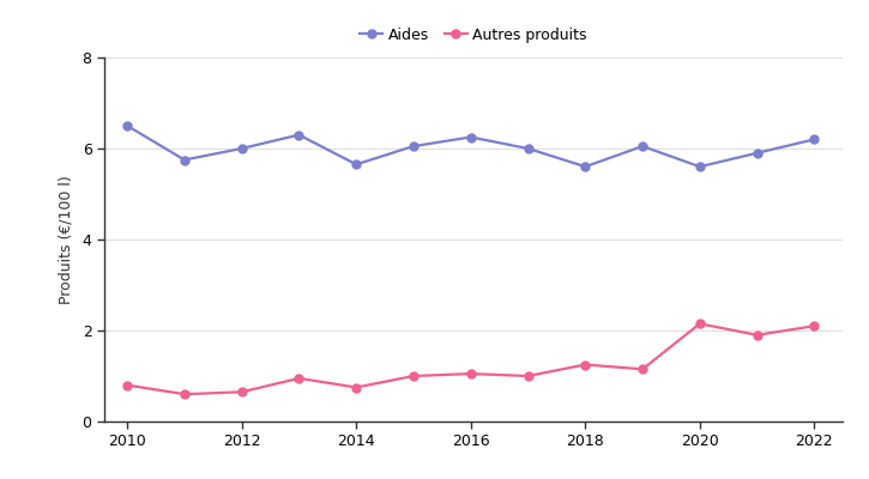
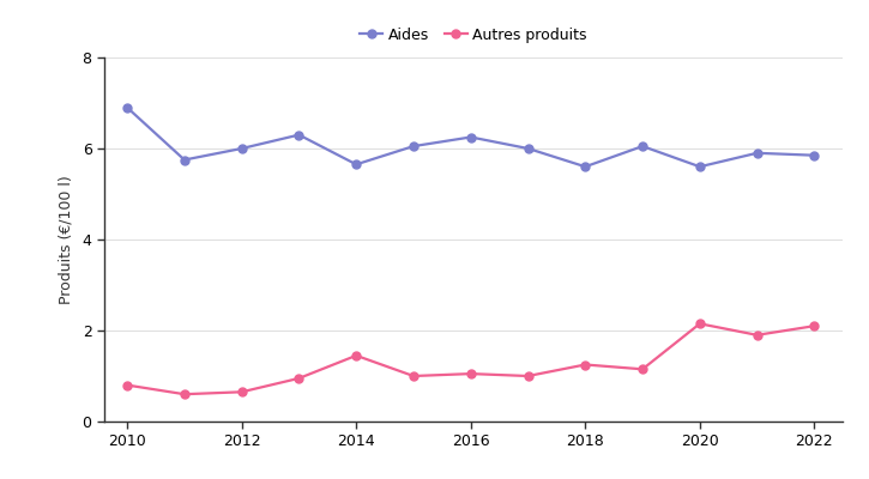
Aides/2010: 6.50 -> 6.90
Autres produits/2014: 0.75 -> 1.45
Aides/2022: 6.20 -> 5.85
